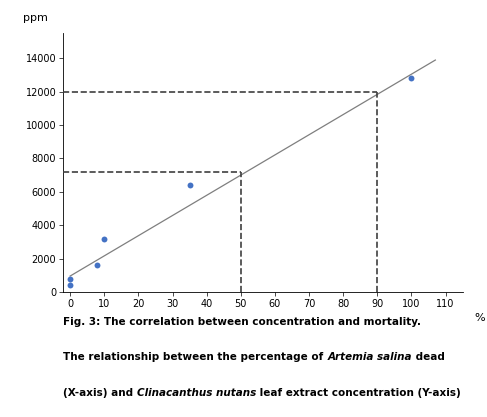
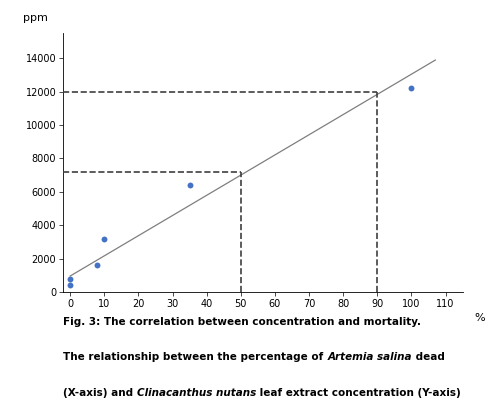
100: 12800 -> 12200
